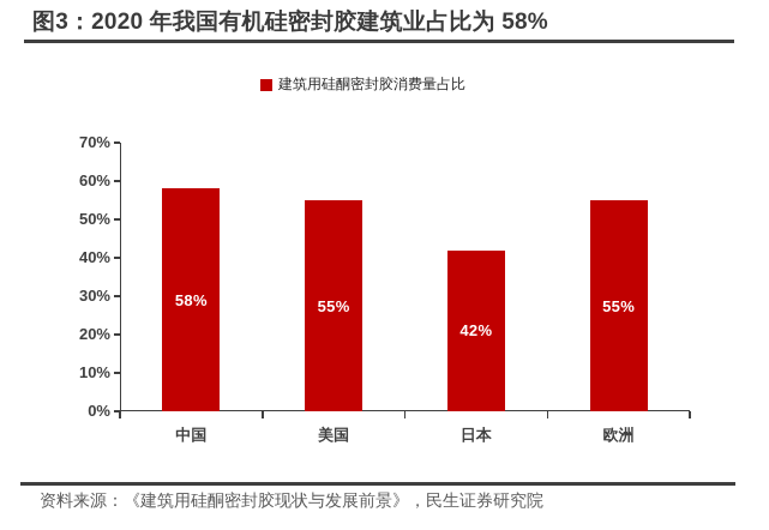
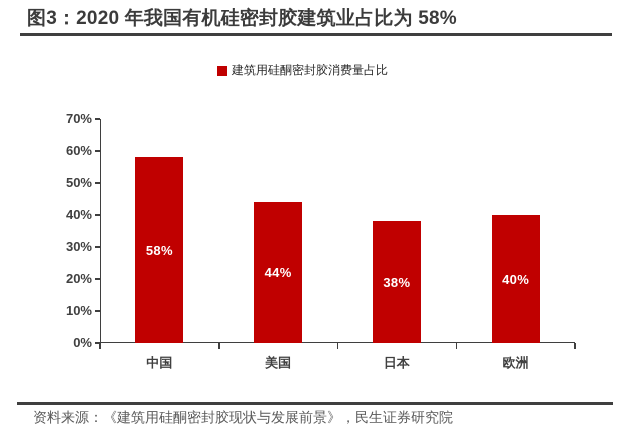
美国: 55% -> 44%
日本: 42% -> 38%
欧洲: 55% -> 40%
